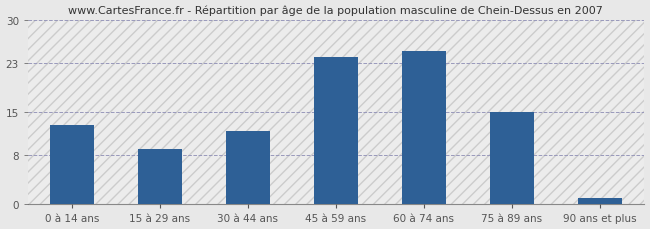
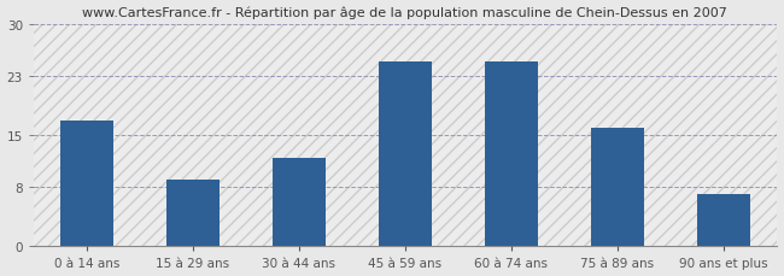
0 à 14 ans: 13 -> 17
45 à 59 ans: 24 -> 25
75 à 89 ans: 15 -> 16
90 ans et plus: 1 -> 7
